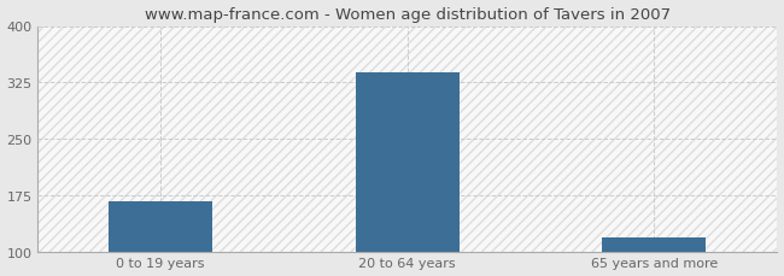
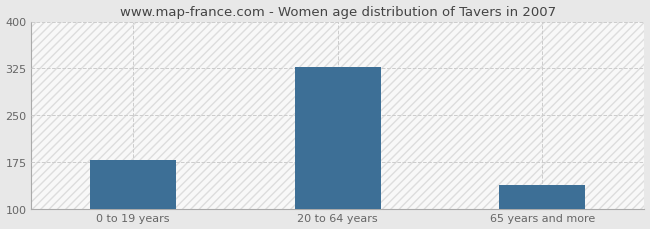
0 to 19 years: 168 -> 178
20 to 64 years: 338 -> 328
65 years and more: 120 -> 138
